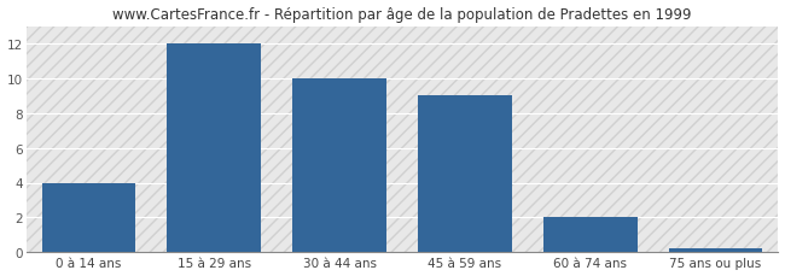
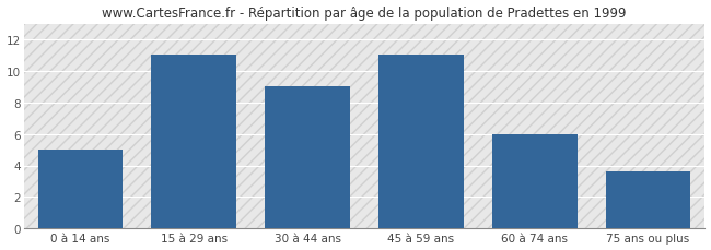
0 à 14 ans: 4.0 -> 5.0
15 à 29 ans: 12.0 -> 11.0
30 à 44 ans: 10.0 -> 9.0
45 à 59 ans: 9.0 -> 11.0
60 à 74 ans: 2.0 -> 6.0
75 ans ou plus: 0.2 -> 3.6
